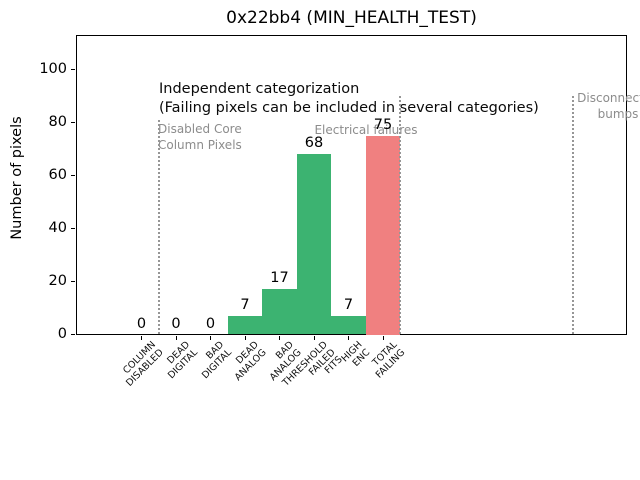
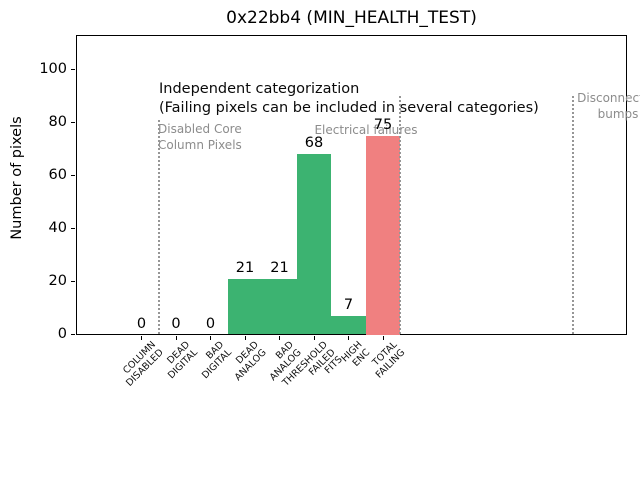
DEAD ANALOG: 7 -> 21
BAD ANALOG: 17 -> 21
